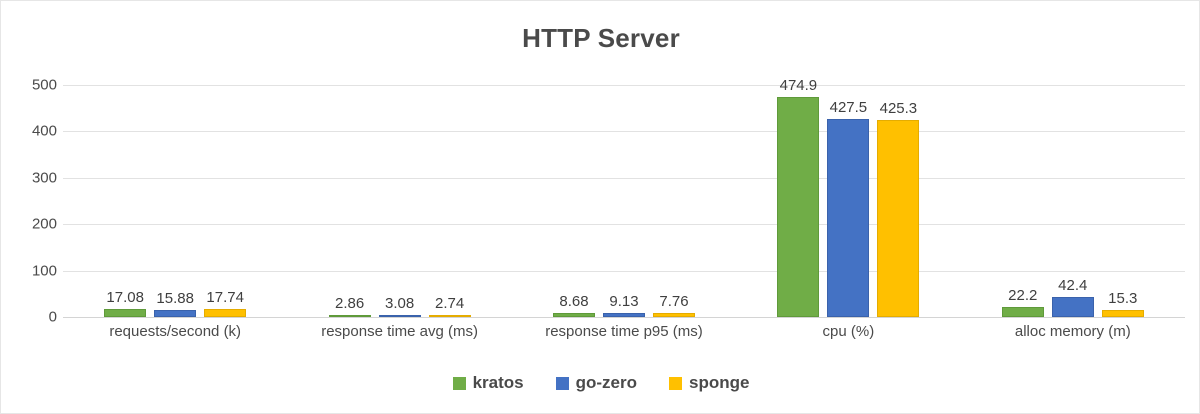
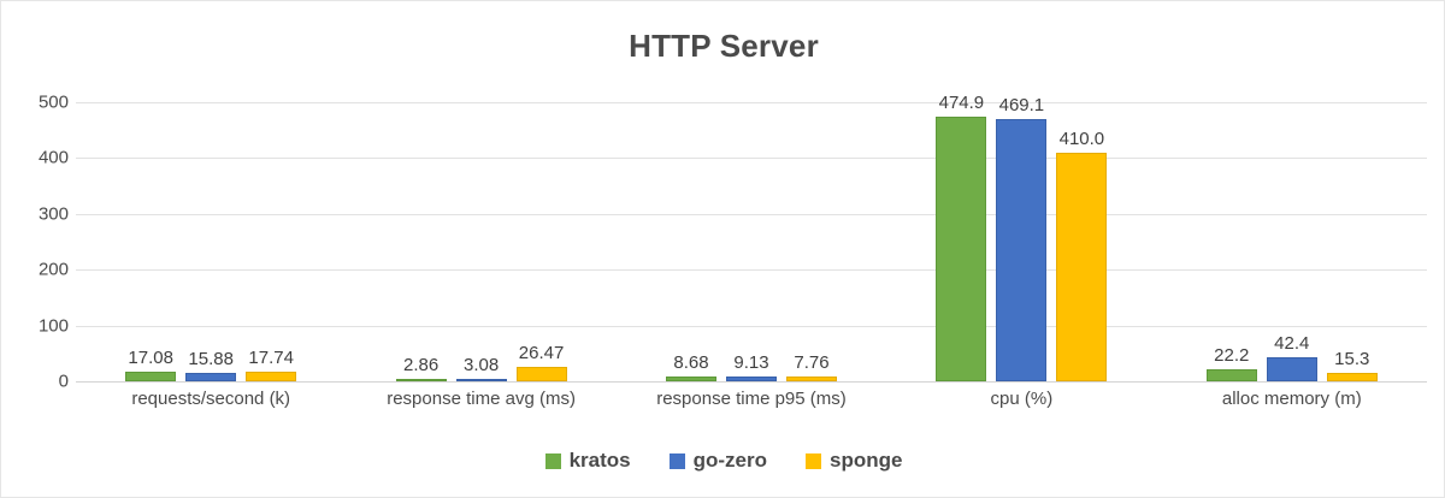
sponge/response time avg (ms): 2.74 -> 26.47
go-zero/cpu (%): 427.5 -> 469.1
sponge/cpu (%): 425.3 -> 410.0
